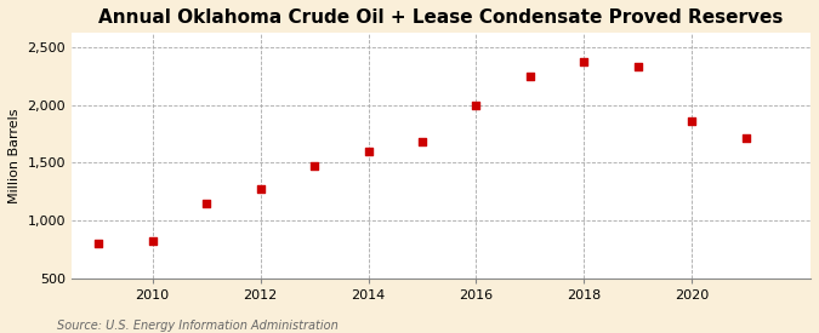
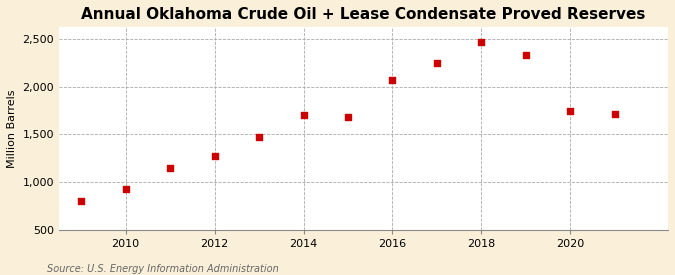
2010: 820 -> 920
2014: 1,600 -> 1,700
2016: 2,000 -> 2,080
2018: 2,380 -> 2,480
2020: 1,860 -> 1,750
